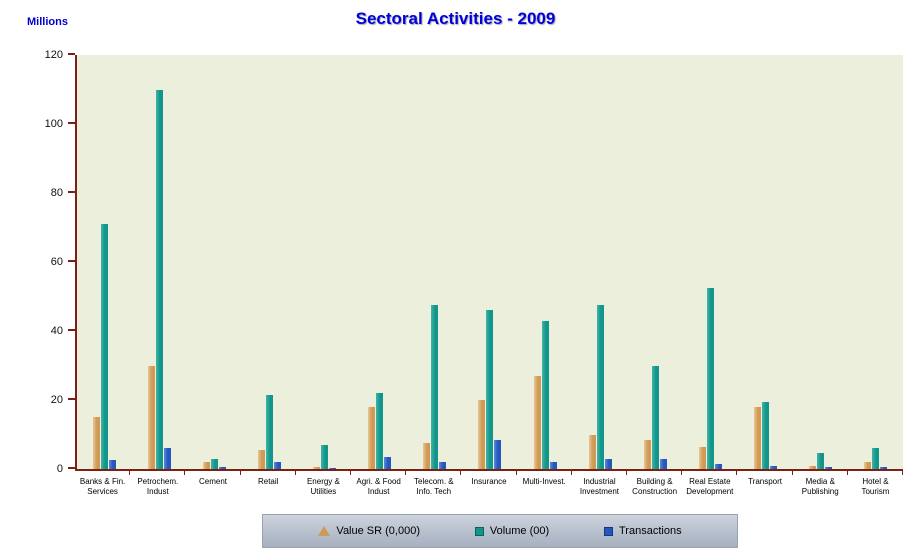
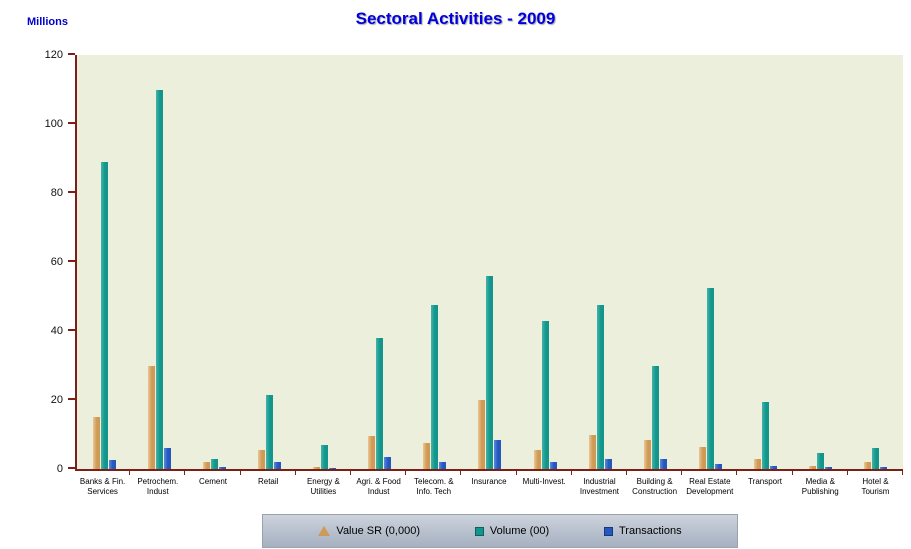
Volume (00)/Banks & Fin. Services: 71 -> 89
Value SR (0,000)/Agri. & Food Indust: 18 -> 10
Volume (00)/Agri. & Food Indust: 22 -> 38
Volume (00)/Insurance: 46 -> 56
Value SR (0,000)/Multi-Invest.: 27 -> 6
Value SR (0,000)/Transport: 18 -> 3
